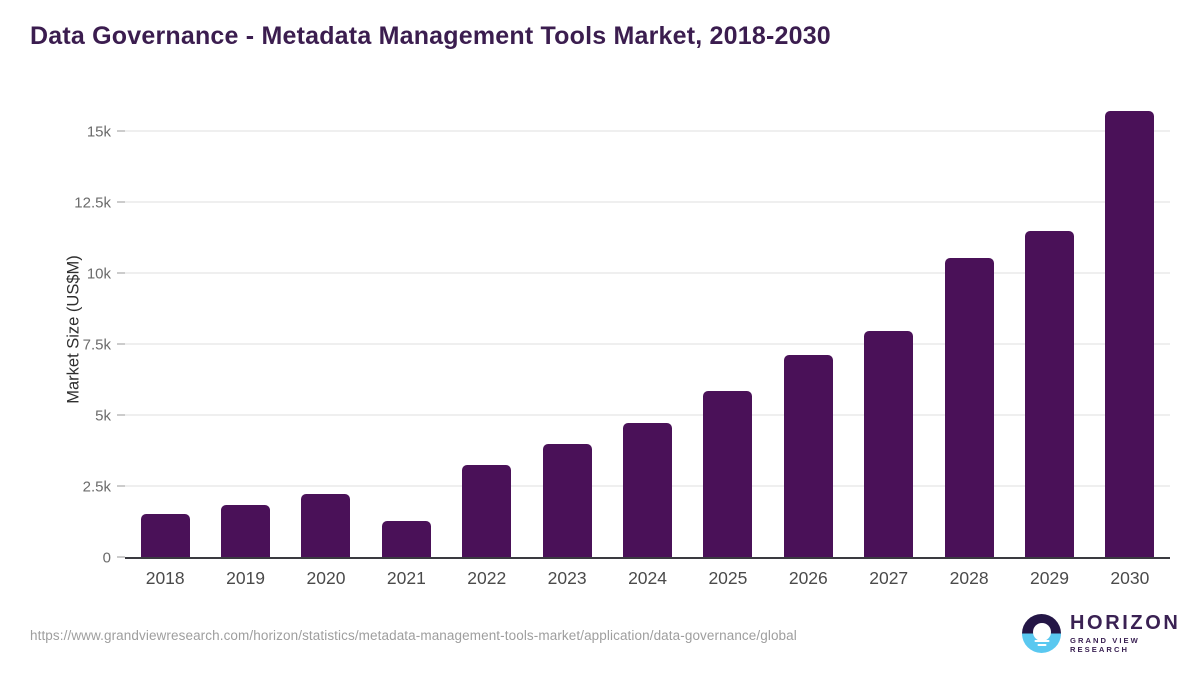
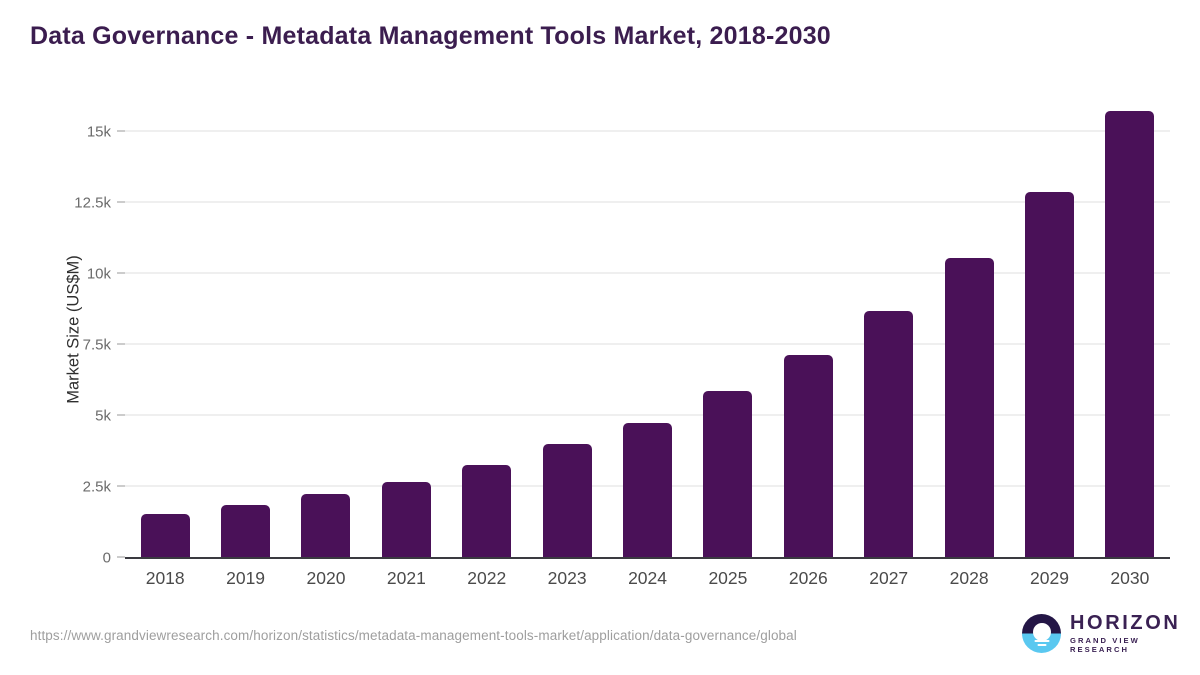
2021: 1.3k -> 2.7k
2027: 8.0k -> 8.7k
2029: 11.5k -> 12.9k
